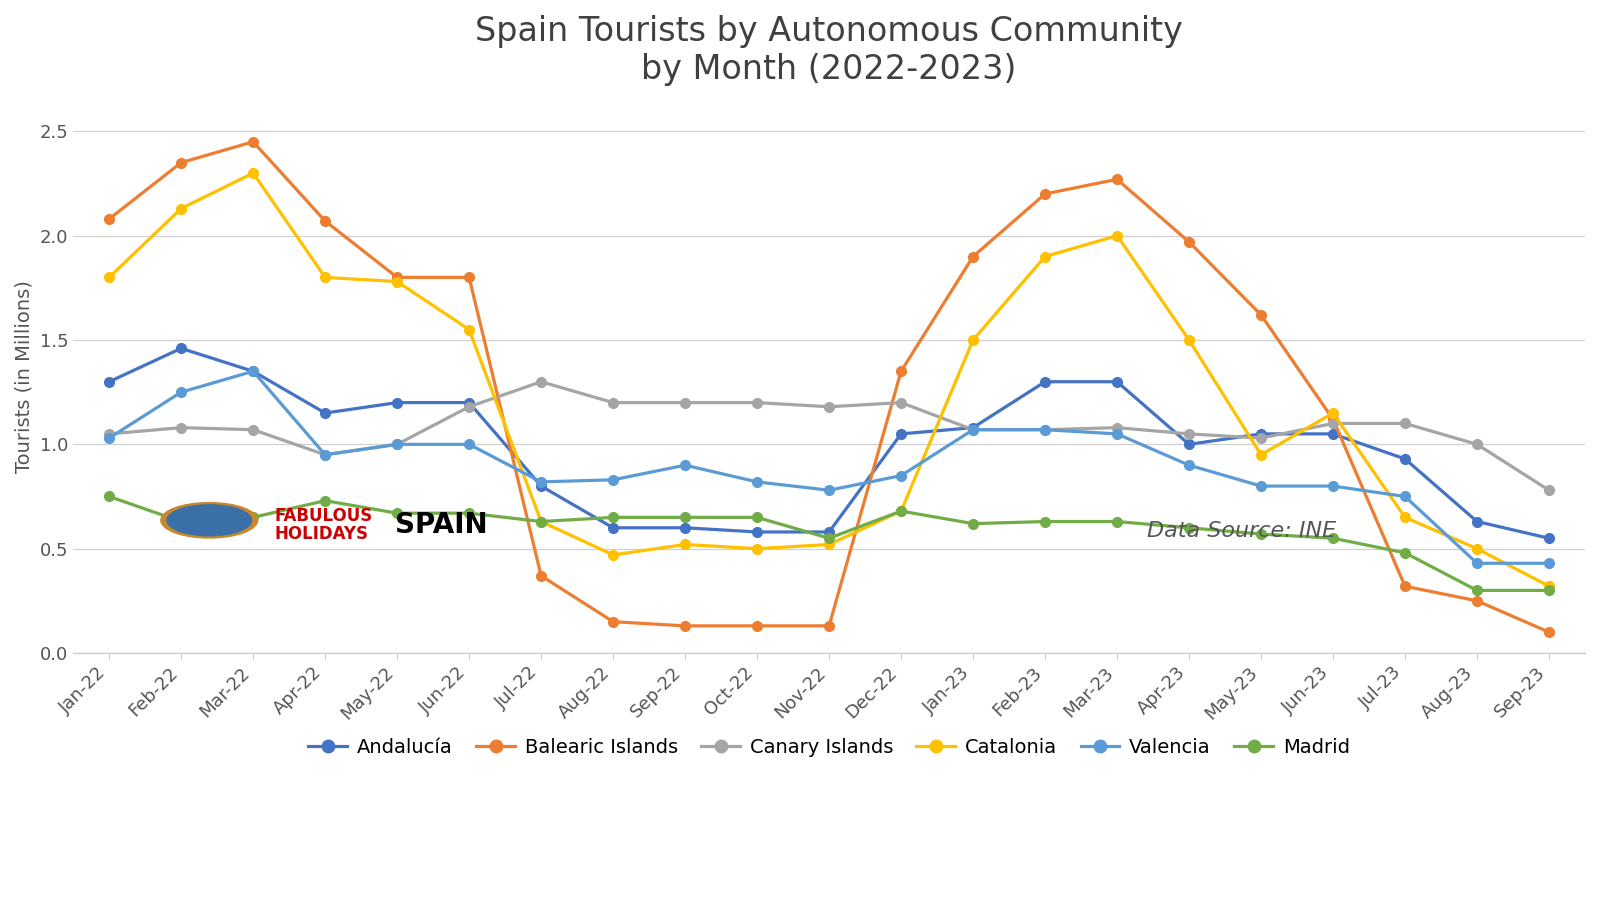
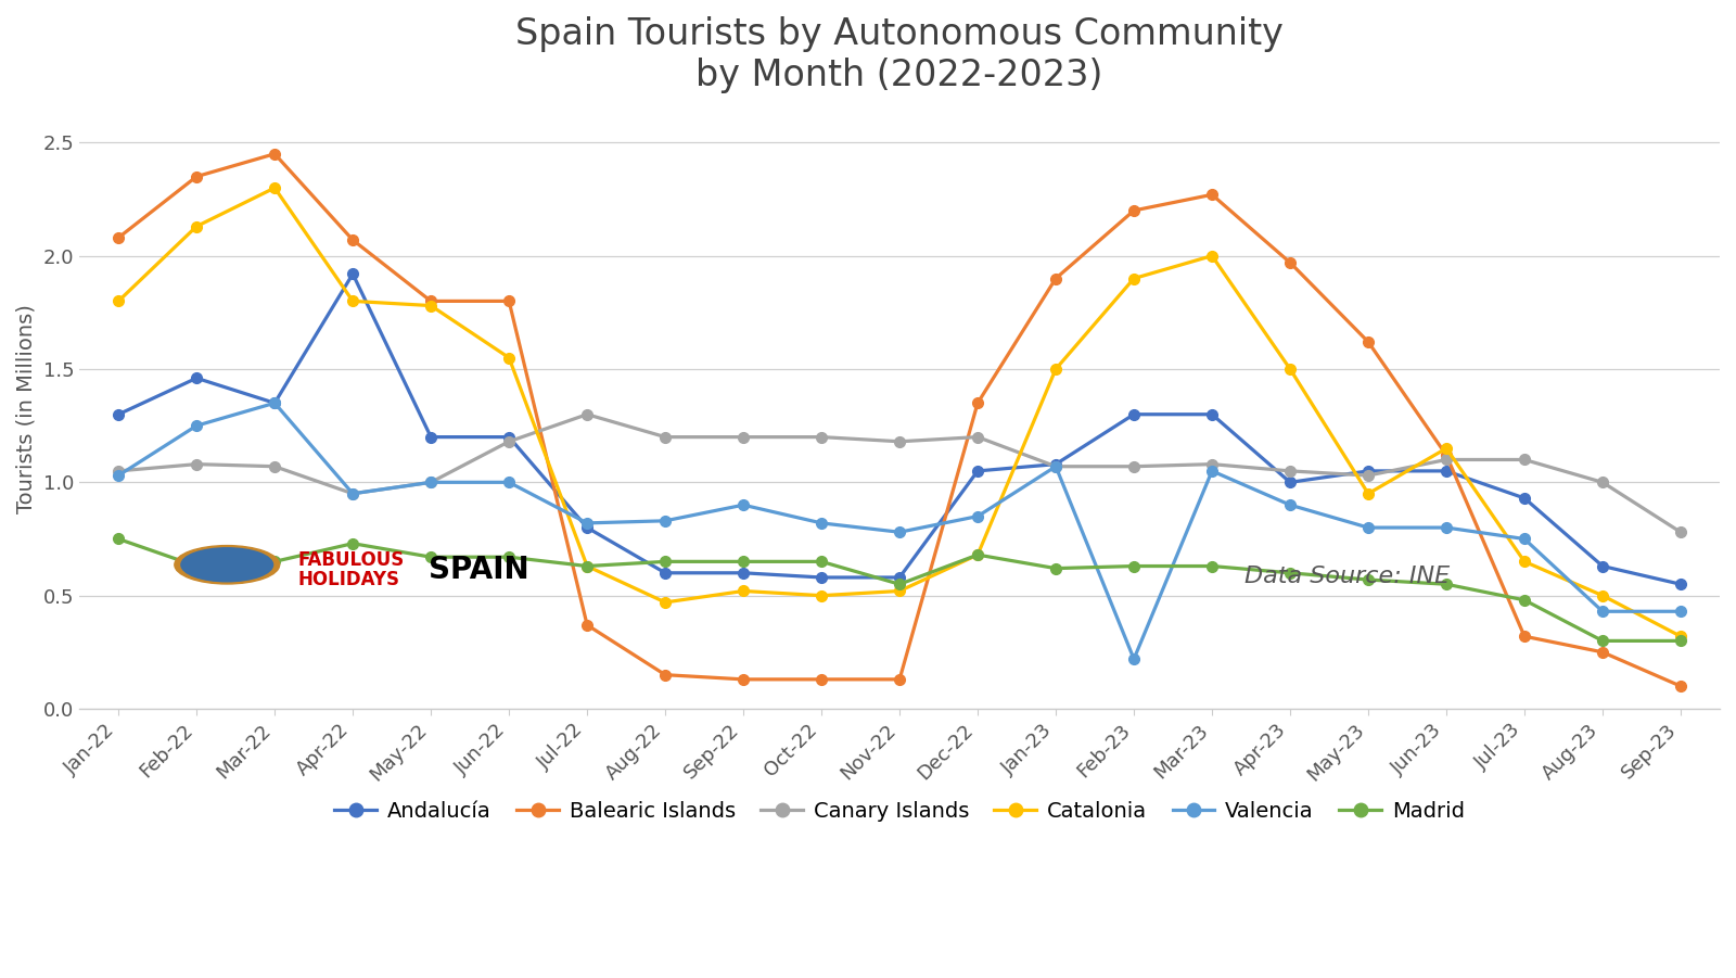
Andalucía/Apr-22: 1.15 -> 1.92
Valencia/Feb-23: 1.07 -> 0.22
